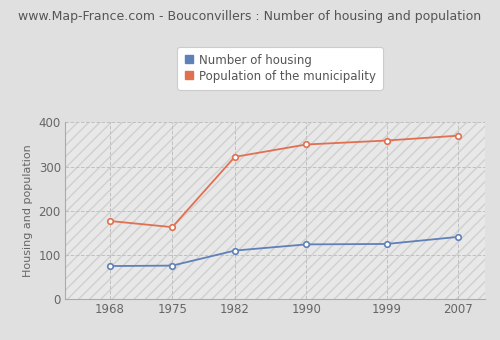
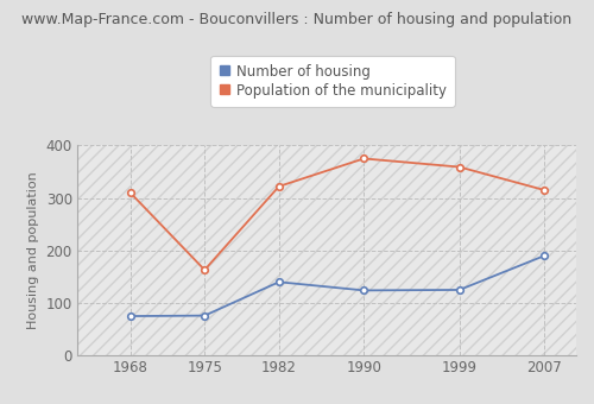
Population of the municipality/1968: 177 -> 310
Number of housing/1982: 110 -> 140
Population of the municipality/1990: 350 -> 375
Number of housing/2007: 141 -> 190
Population of the municipality/2007: 370 -> 315
